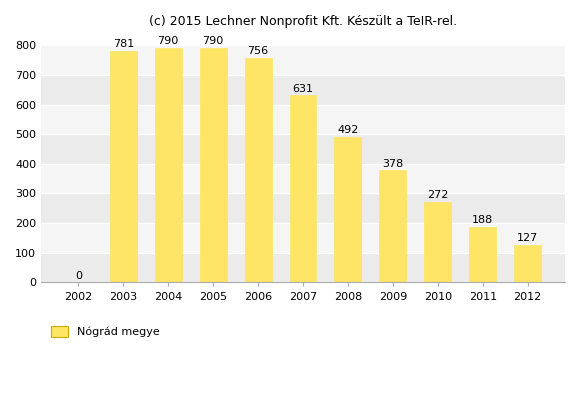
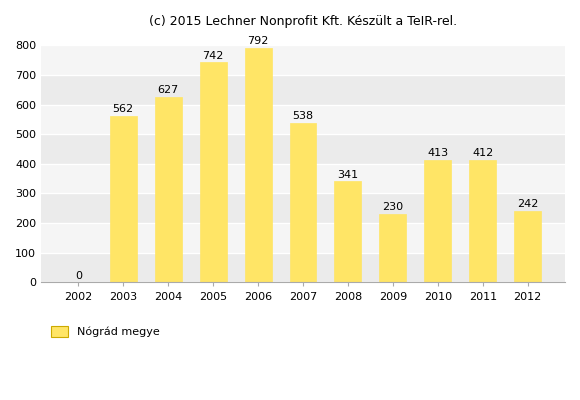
2003: 781 -> 562
2004: 790 -> 627
2005: 790 -> 742
2006: 756 -> 792
2007: 631 -> 538
2008: 492 -> 341
2009: 378 -> 230
2010: 272 -> 413
2011: 188 -> 412
2012: 127 -> 242
